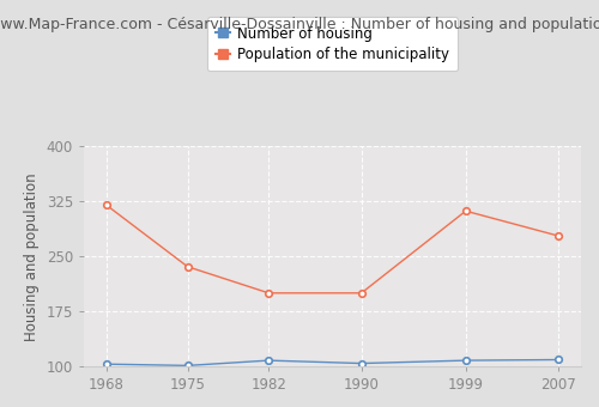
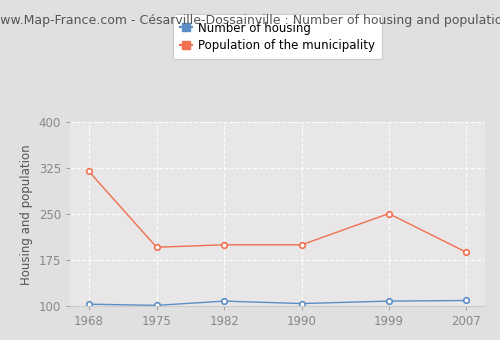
Population of the municipality/1975: 236 -> 196
Population of the municipality/1999: 312 -> 251
Population of the municipality/2007: 278 -> 188
